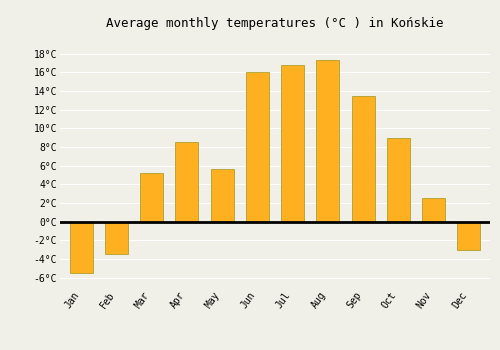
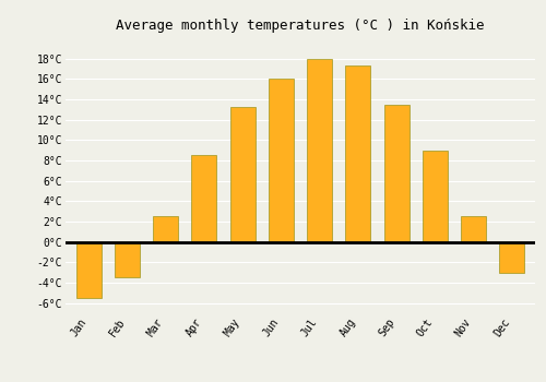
Mar: 5.2°C -> 2.5°C
May: 5.6°C -> 13.2°C
Jul: 16.8°C -> 18.0°C
